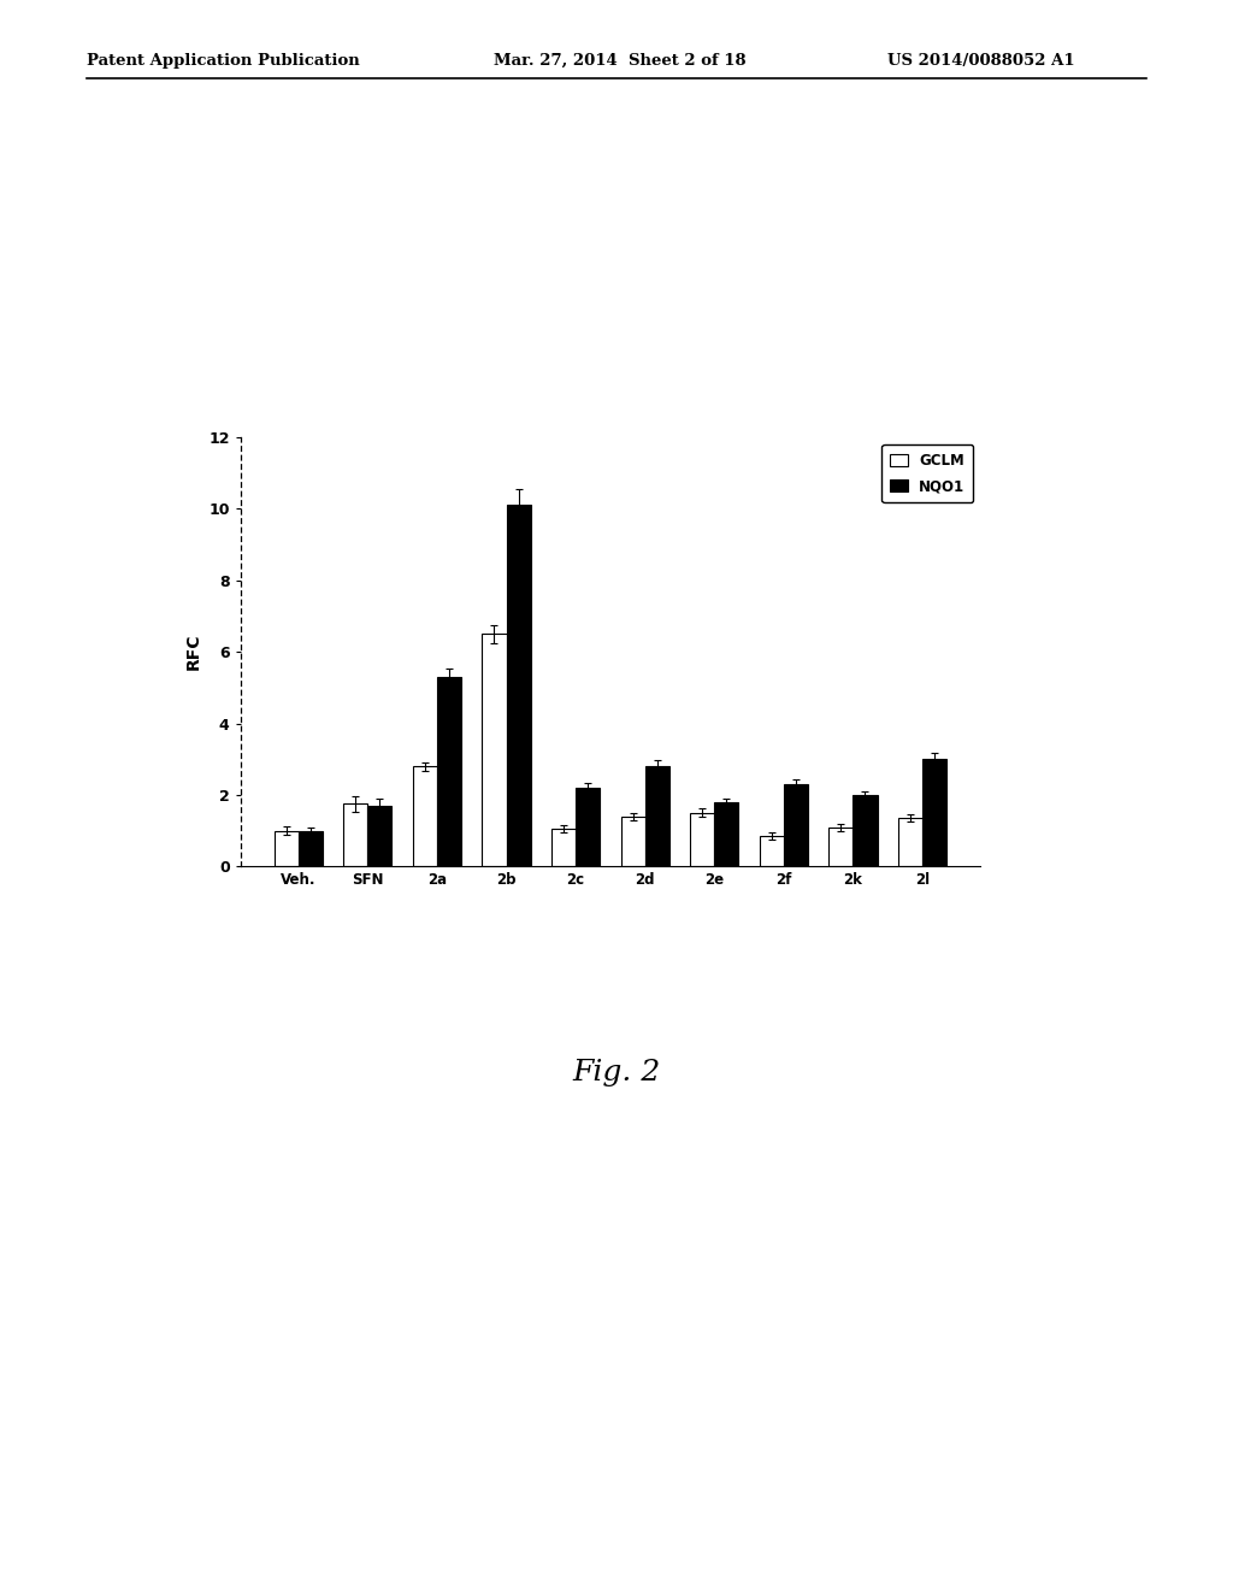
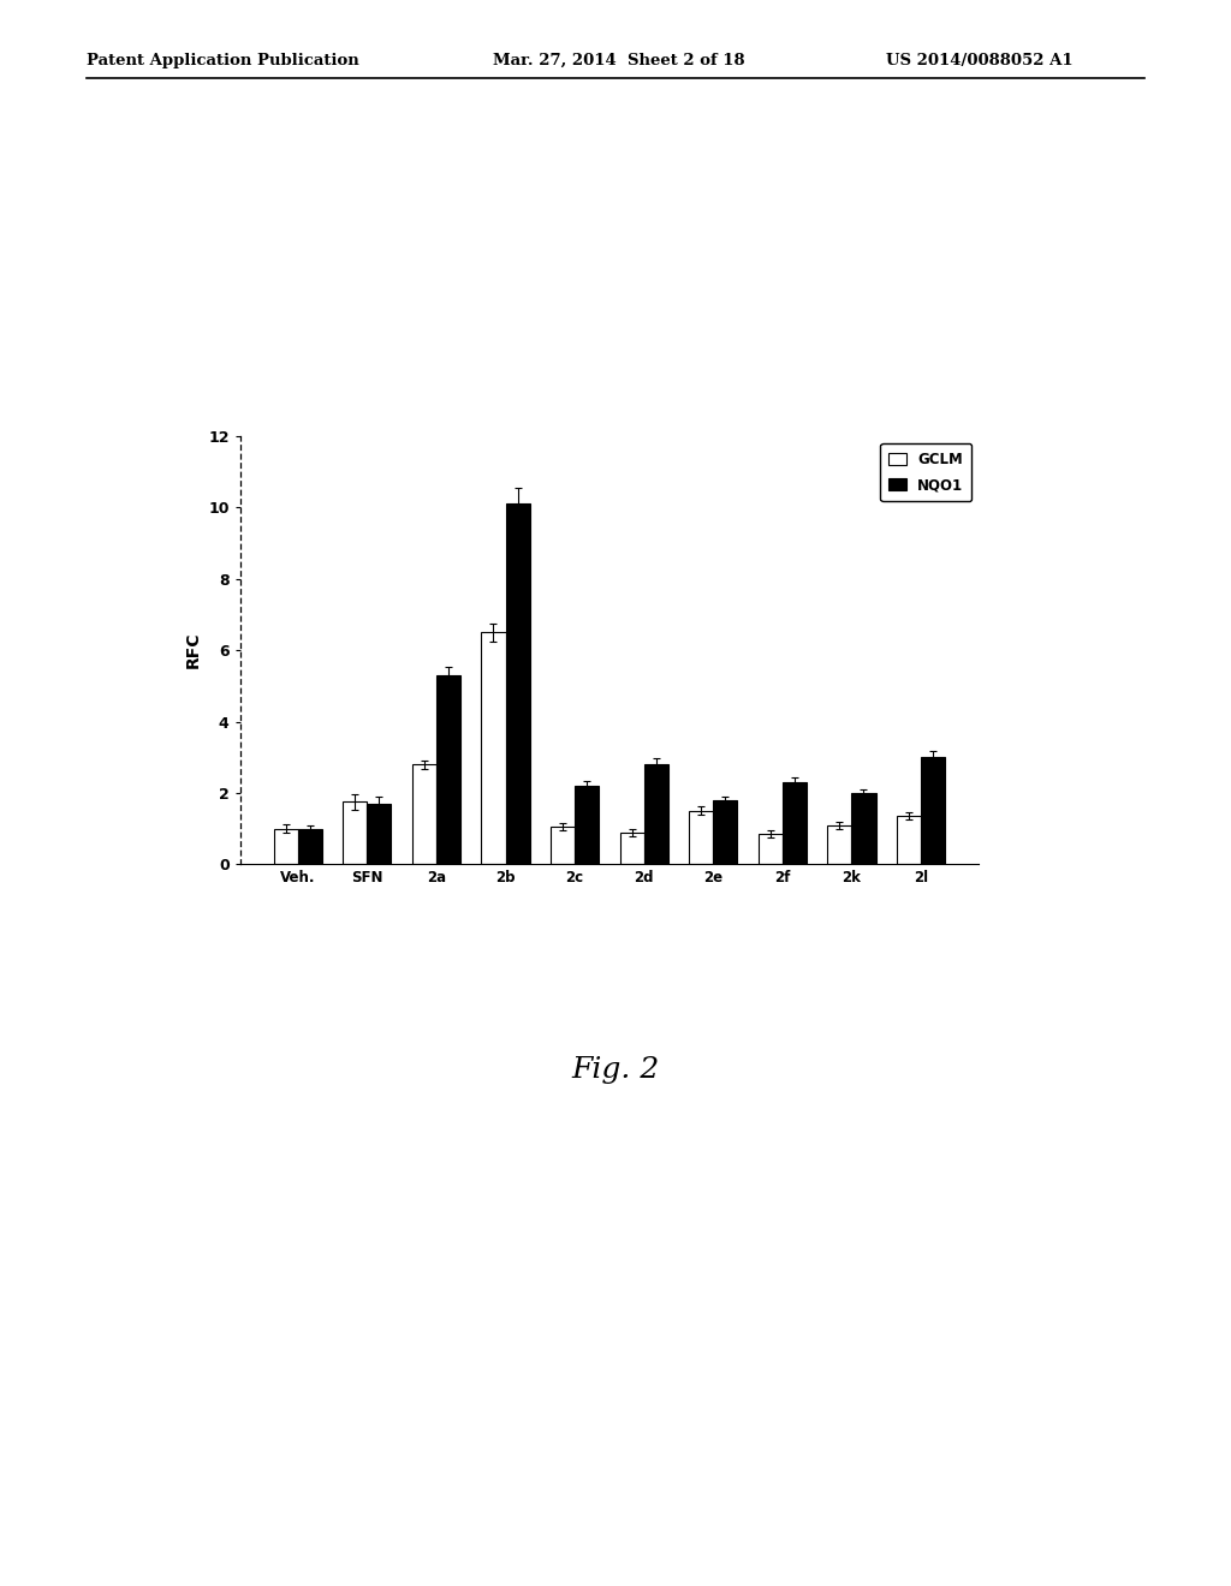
GCLM/2d: 1.40 -> 0.90
